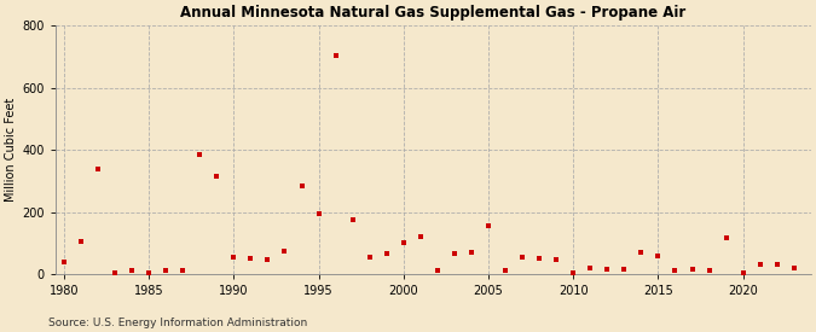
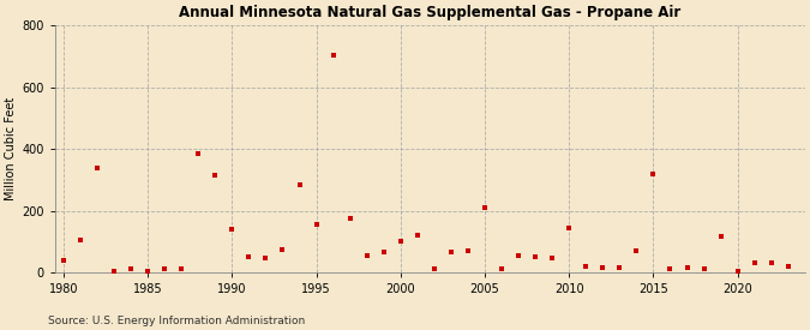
1990: 55 -> 140
1995: 195 -> 155
2005: 155 -> 210
2010: 5 -> 145
2015: 60 -> 320
